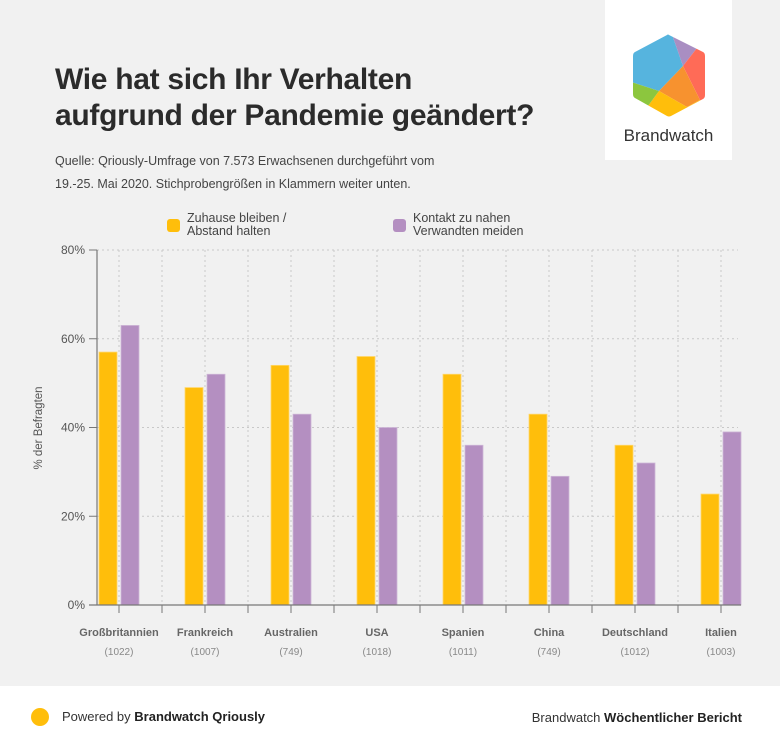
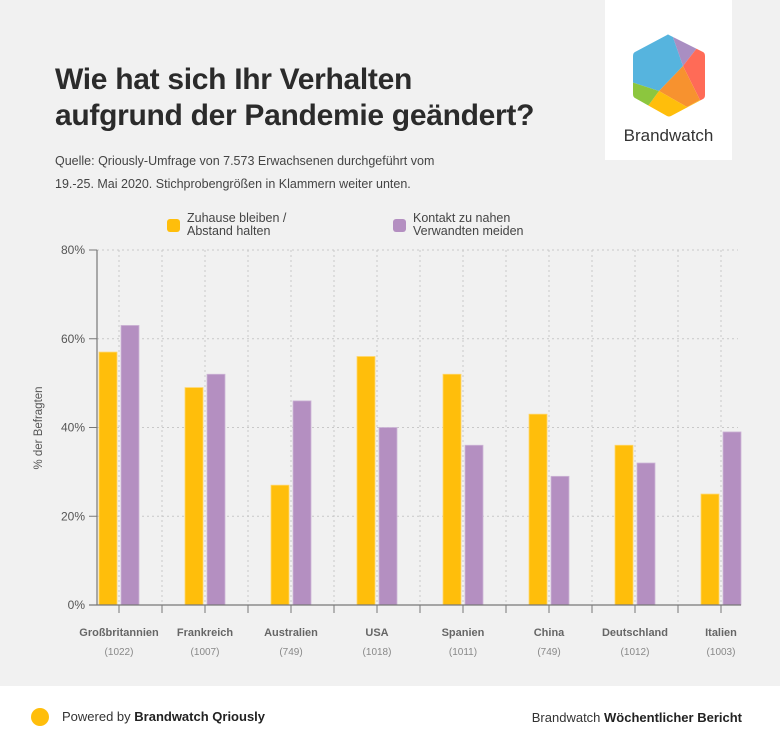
Zuhause bleiben / Abstand halten/Australien: 54% -> 27%
Kontakt zu nahen Verwandten meiden/Australien: 43% -> 46%
